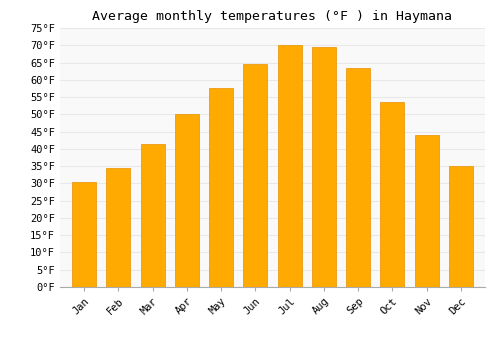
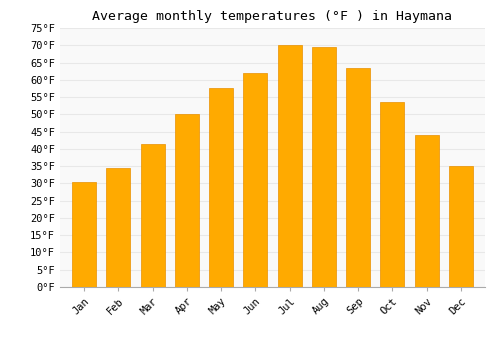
Jun: 64.5°F -> 62.0°F
